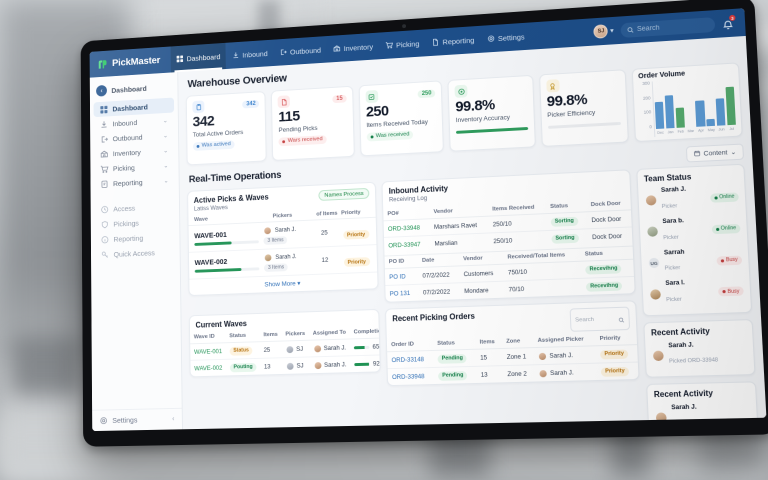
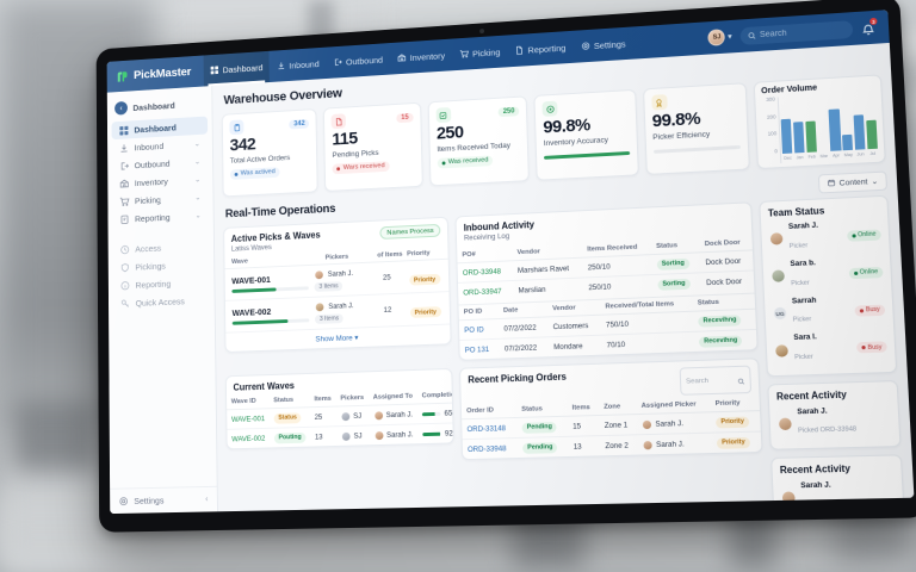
Dec: 170 -> 180
Jan: 200 -> 160
Feb: 120 -> 160
Apr: 160 -> 220
May: 40 -> 80
Jun: 170 -> 180
Jul: 240 -> 150
